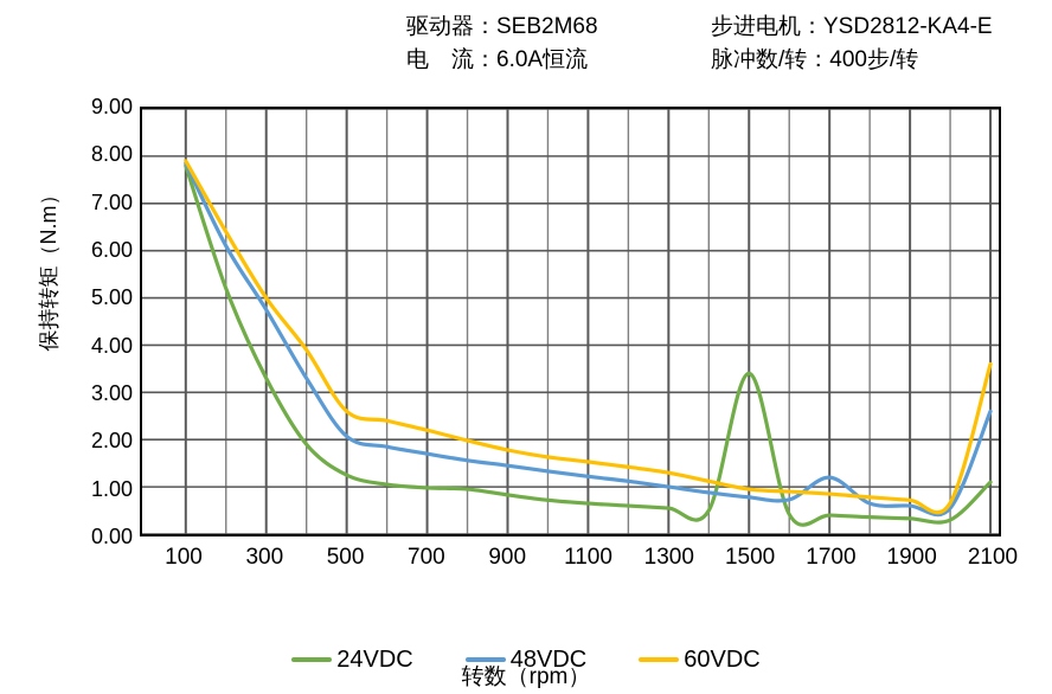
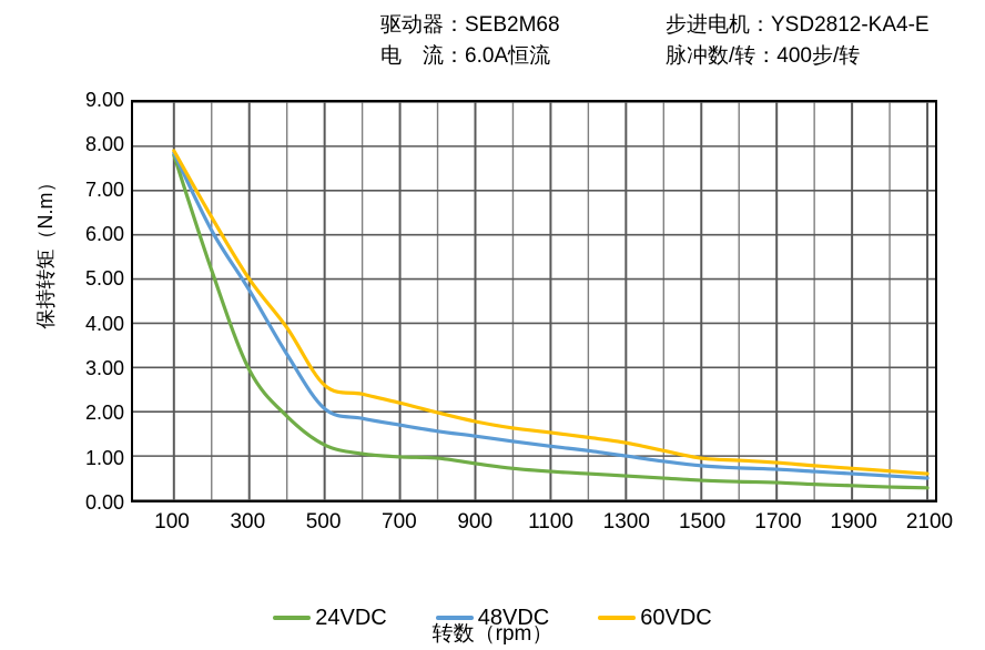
24VDC/300: 3.3 -> 3.0
24VDC/1500: 3.4 -> 0.5
48VDC/1700: 1.2 -> 0.7
24VDC/2100: 1.1 -> 0.3
48VDC/2100: 2.6 -> 0.5
60VDC/2100: 3.6 -> 0.6
